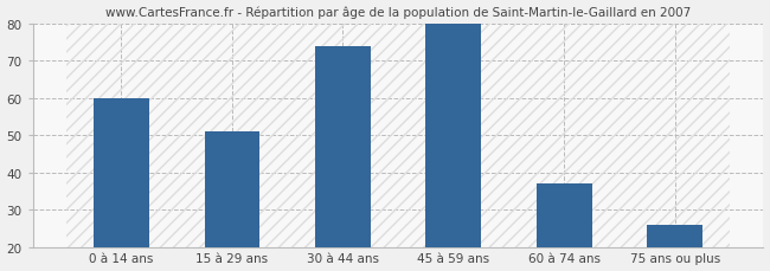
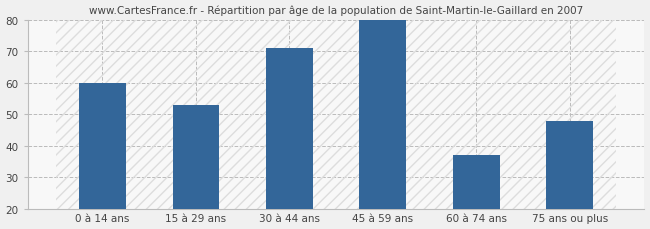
15 à 29 ans: 51 -> 53
30 à 44 ans: 74 -> 71
75 ans ou plus: 26 -> 48
